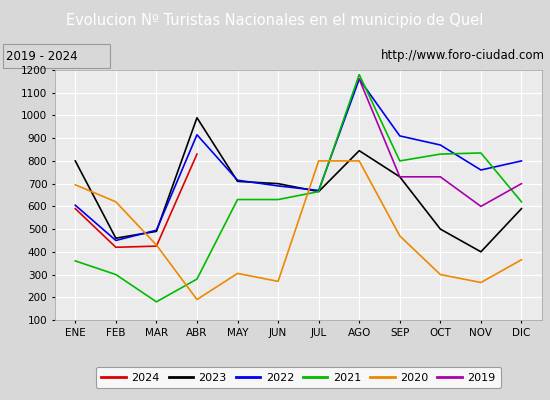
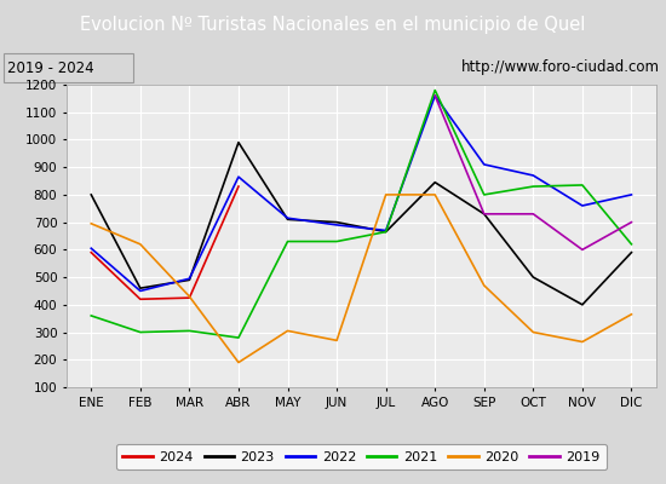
2021/MAR: 180 -> 305
2022/ABR: 915 -> 865
